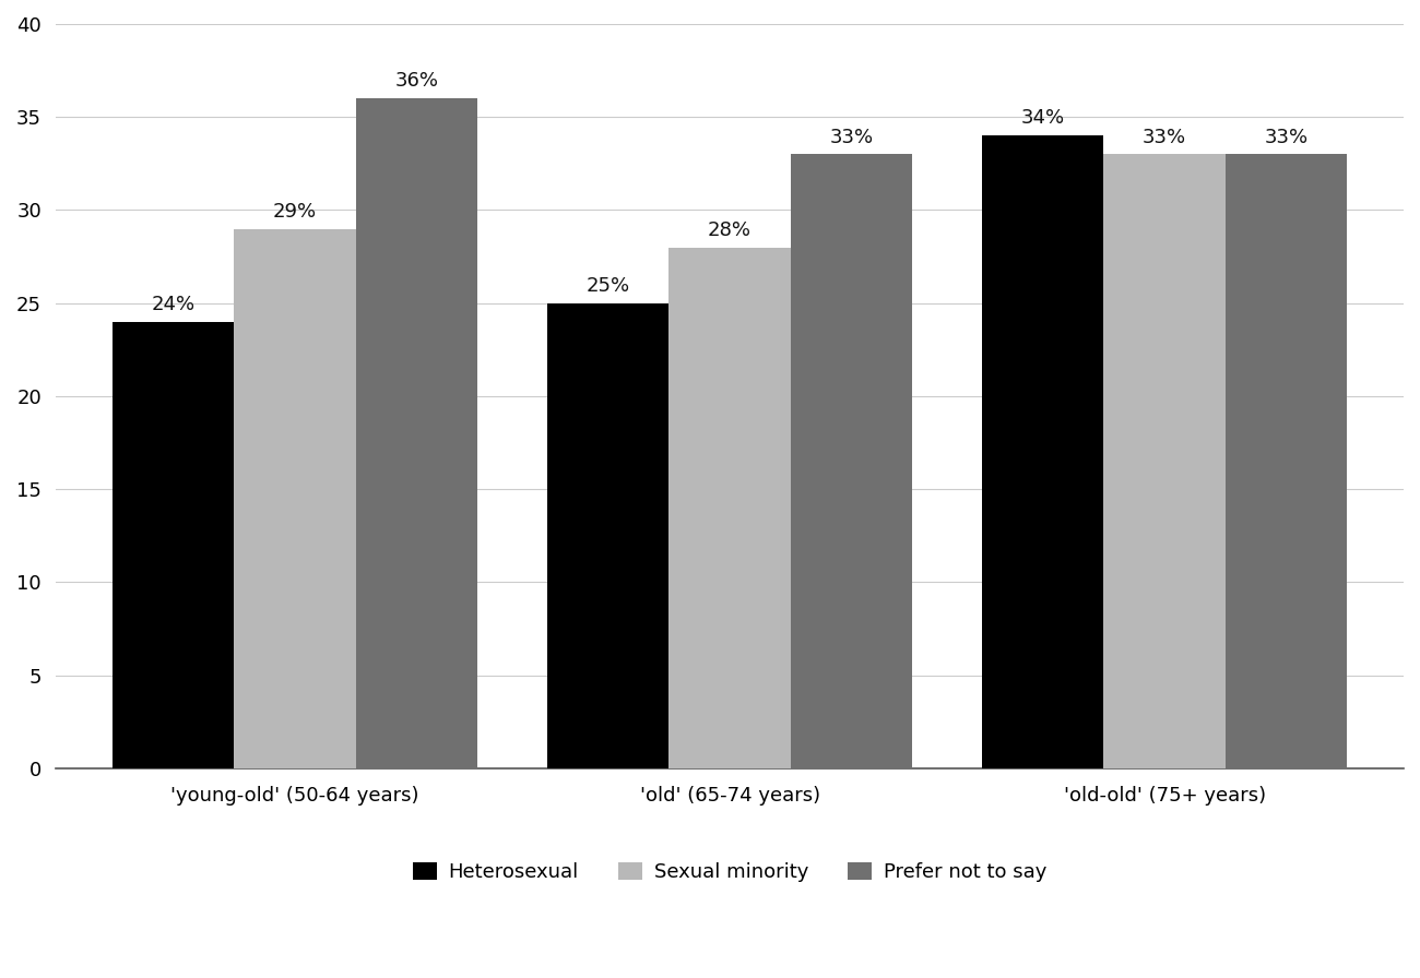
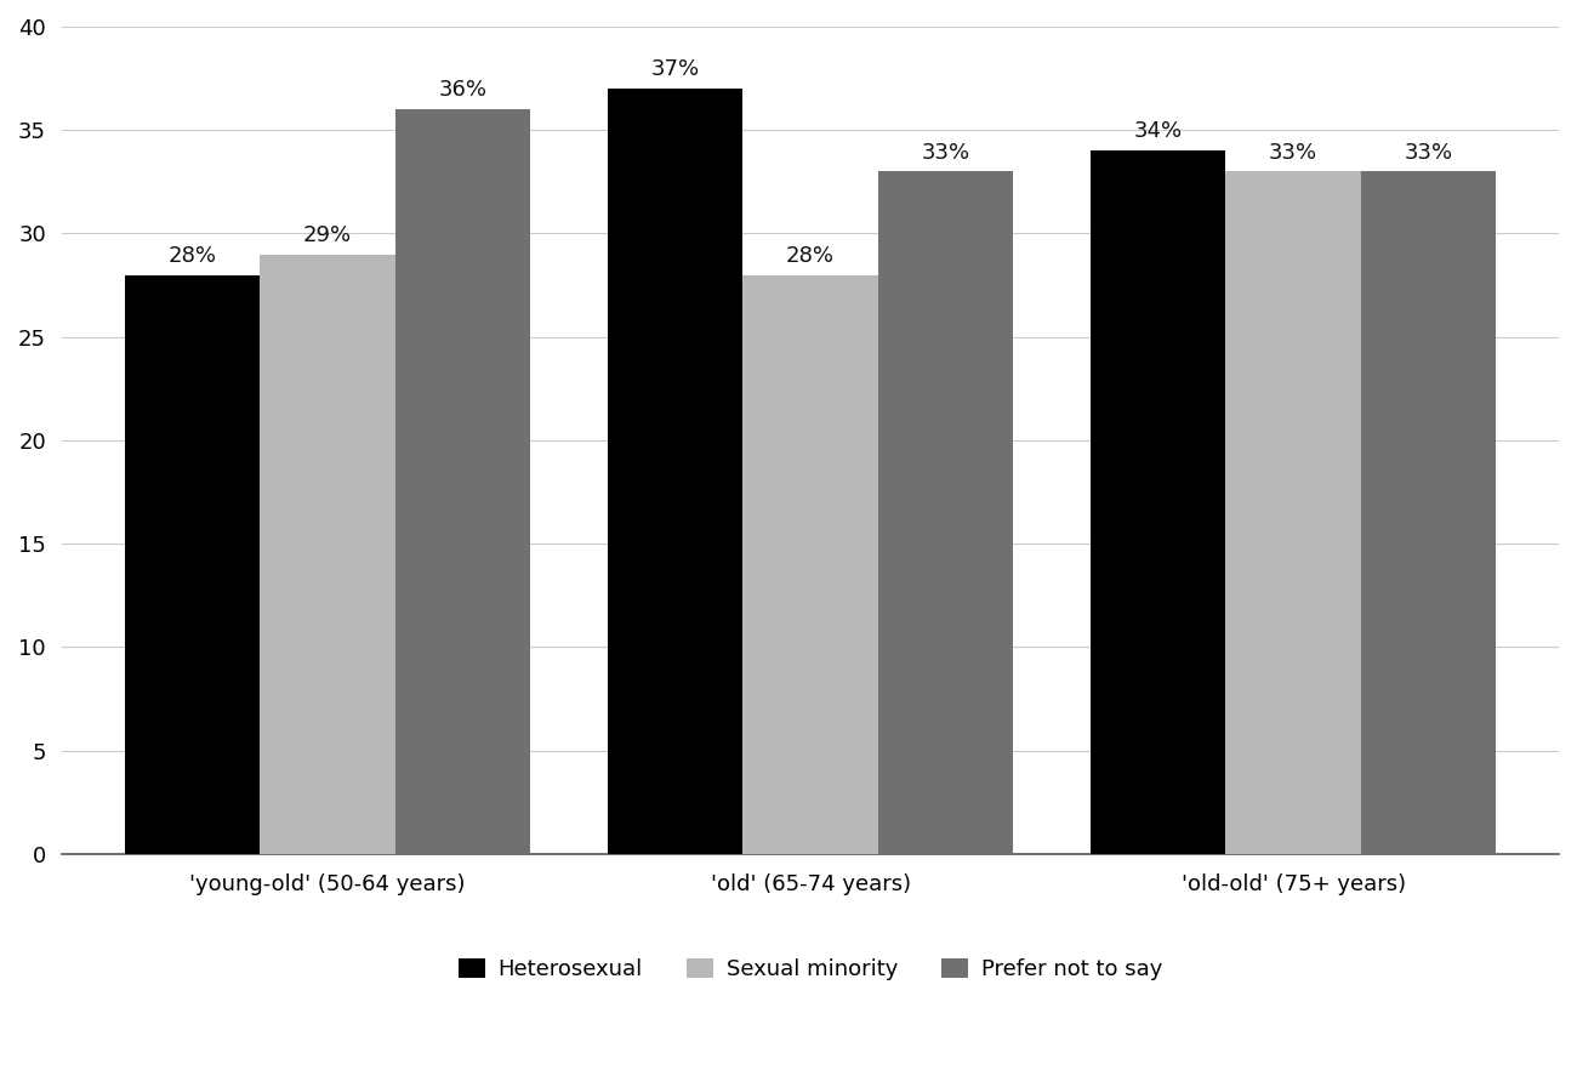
Heterosexual/'young-old' (50-64 years): 24% -> 28%
Heterosexual/'old' (65-74 years): 25% -> 37%
